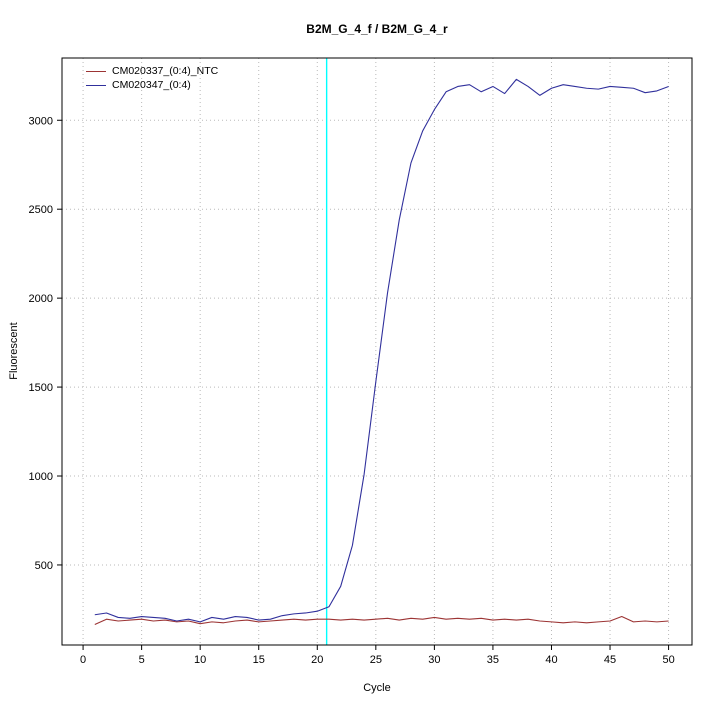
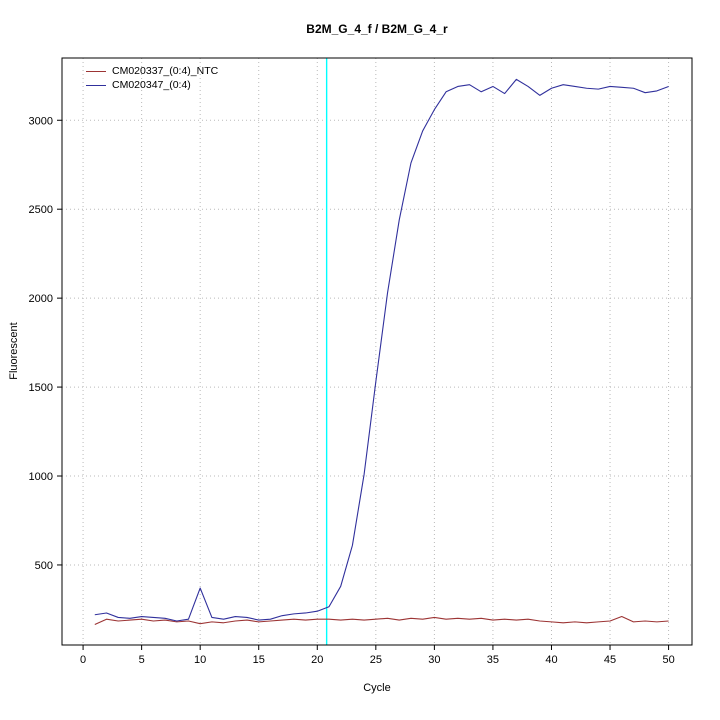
CM020347_(0:4)/10: 180 -> 370
